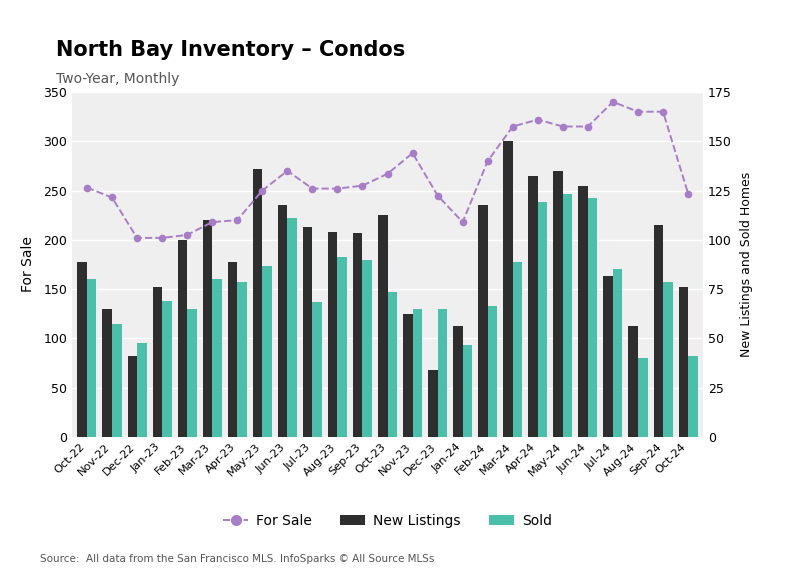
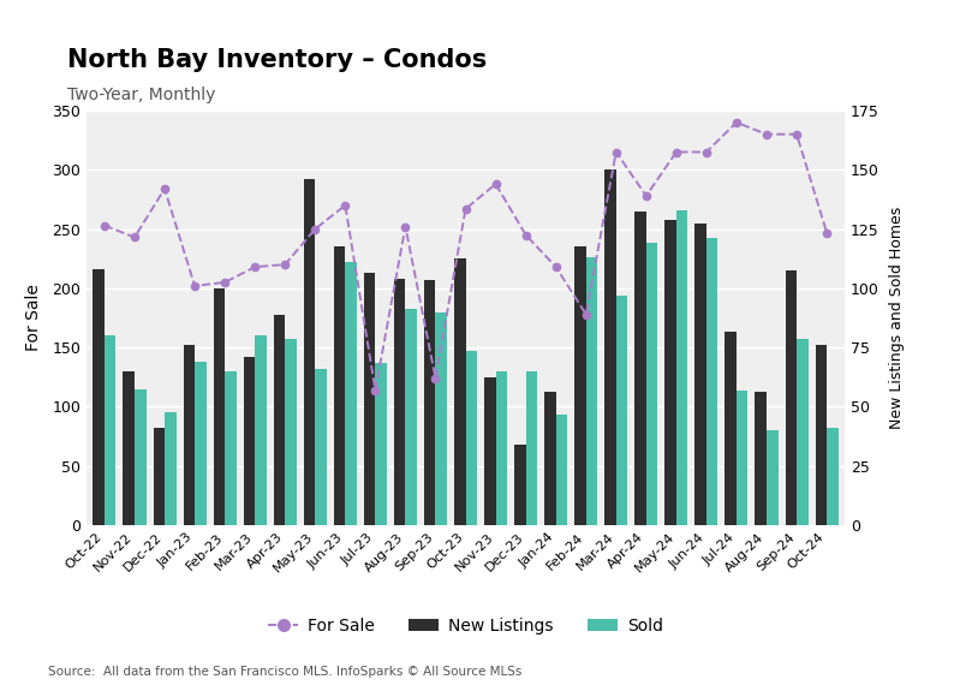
New Listings/Oct-22: 178 -> 216
For Sale/Dec-22: 202 -> 284
New Listings/Mar-23: 220 -> 142
New Listings/May-23: 272 -> 292
Sold/May-23: 173 -> 132
For Sale/Jul-23: 252 -> 114
For Sale/Sep-23: 255 -> 124
For Sale/Feb-24: 280 -> 178
Sold/Feb-24: 133 -> 226
Sold/Mar-24: 178 -> 194
For Sale/Apr-24: 322 -> 278
New Listings/May-24: 270 -> 258
Sold/May-24: 247 -> 266
Sold/Jul-24: 170 -> 114
